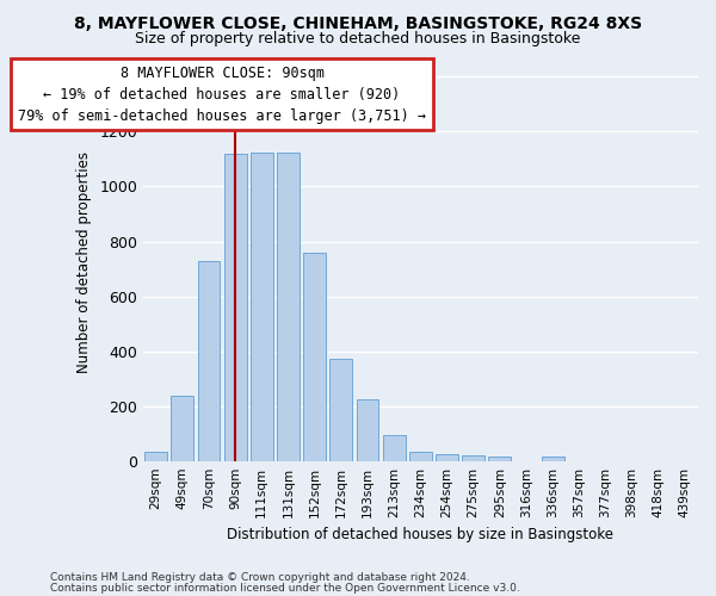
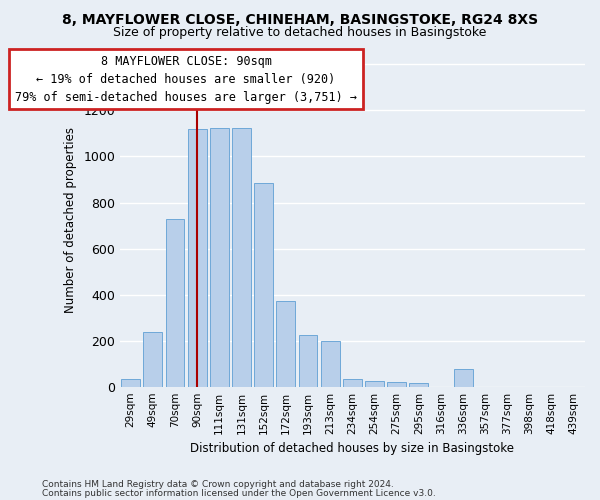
152sqm: 760 -> 885
213sqm: 95 -> 200
336sqm: 18 -> 80
